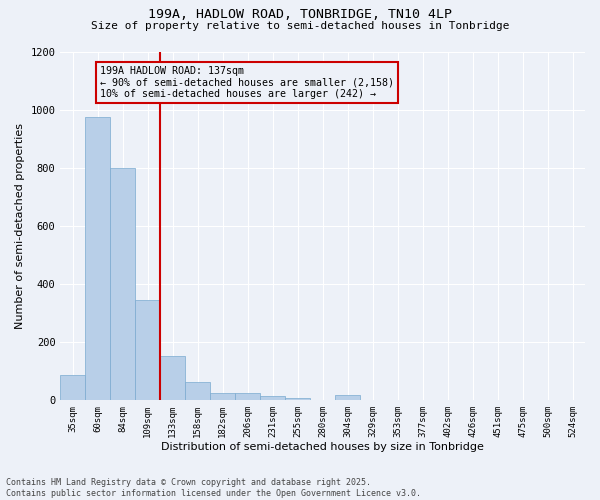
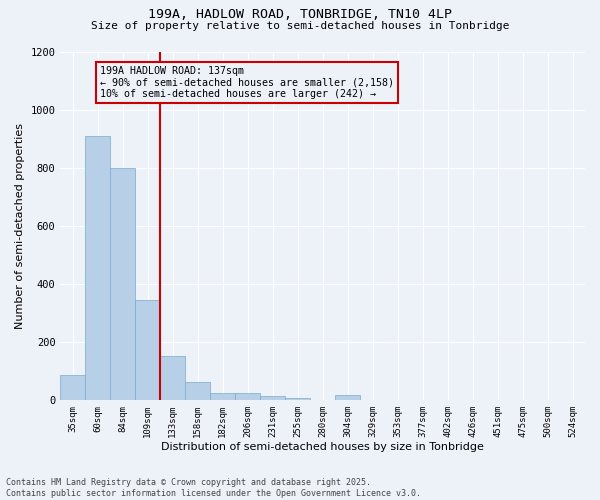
60sqm: 975 -> 910
